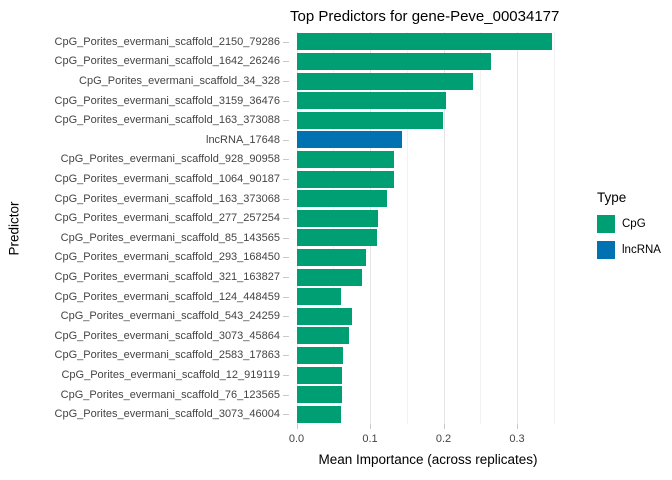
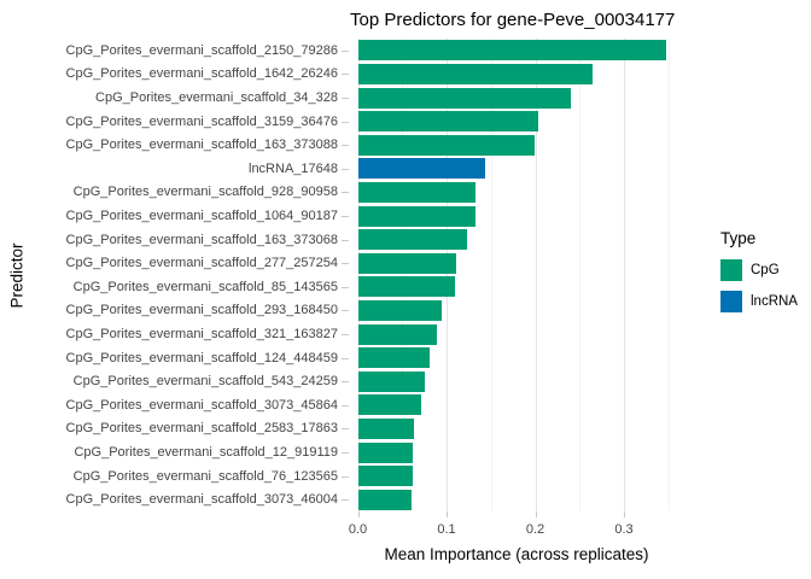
CpG_Porites_evermani_scaffold_124_448459: 0.06 -> 0.08
